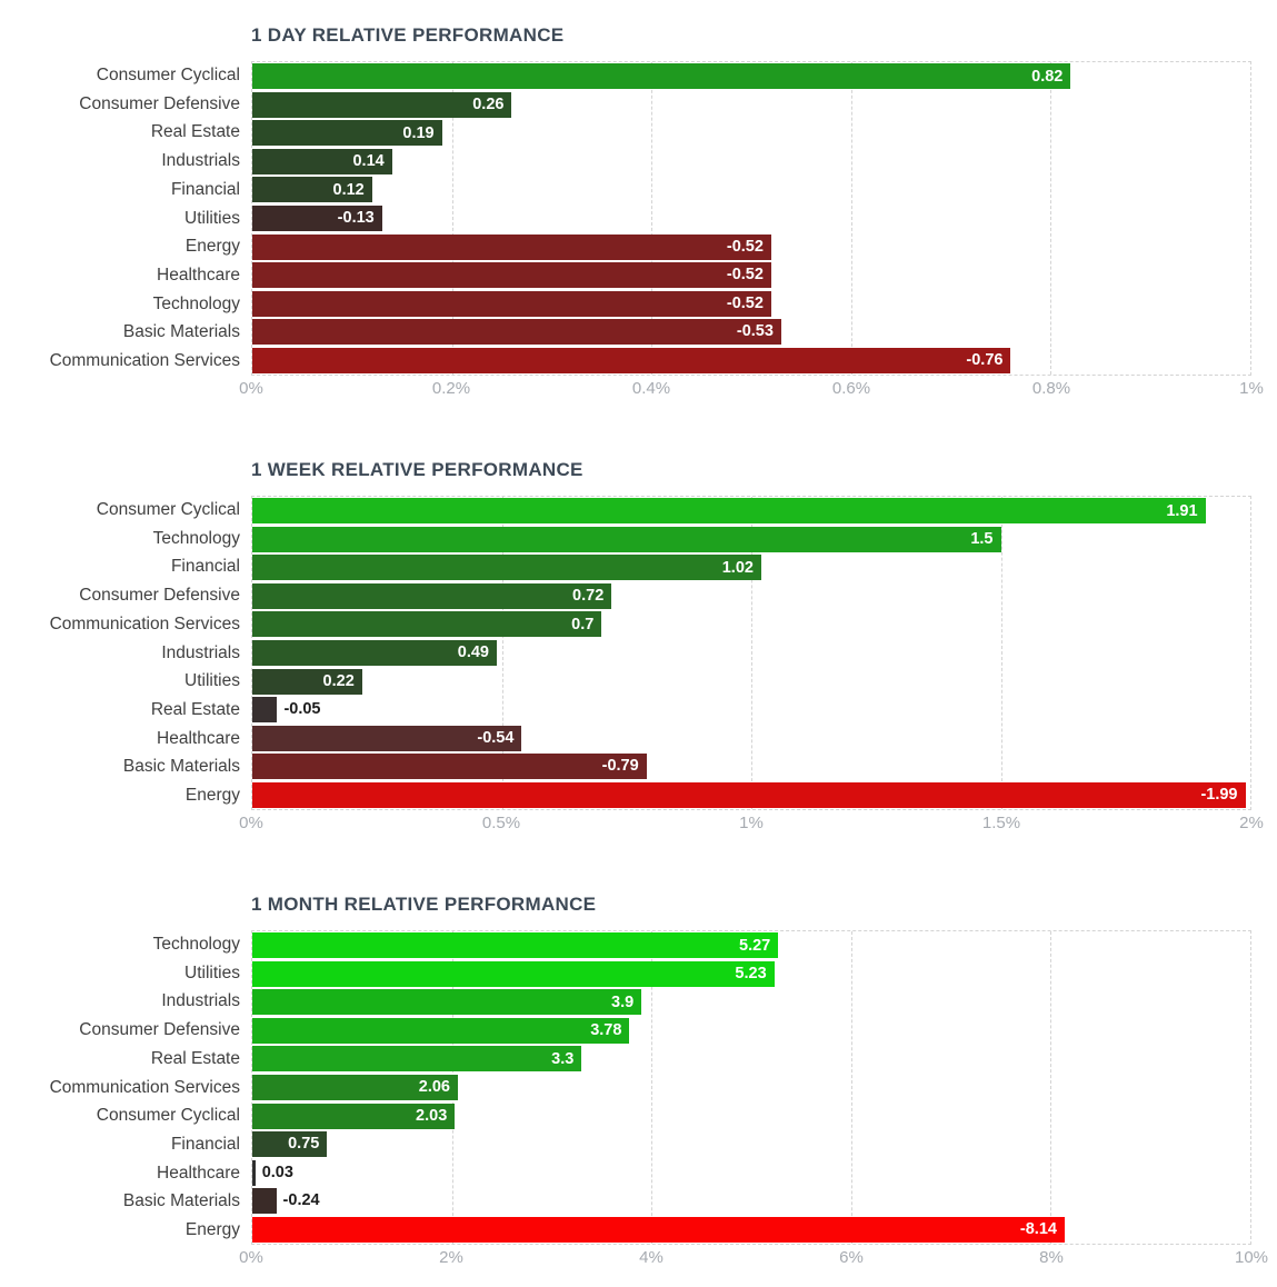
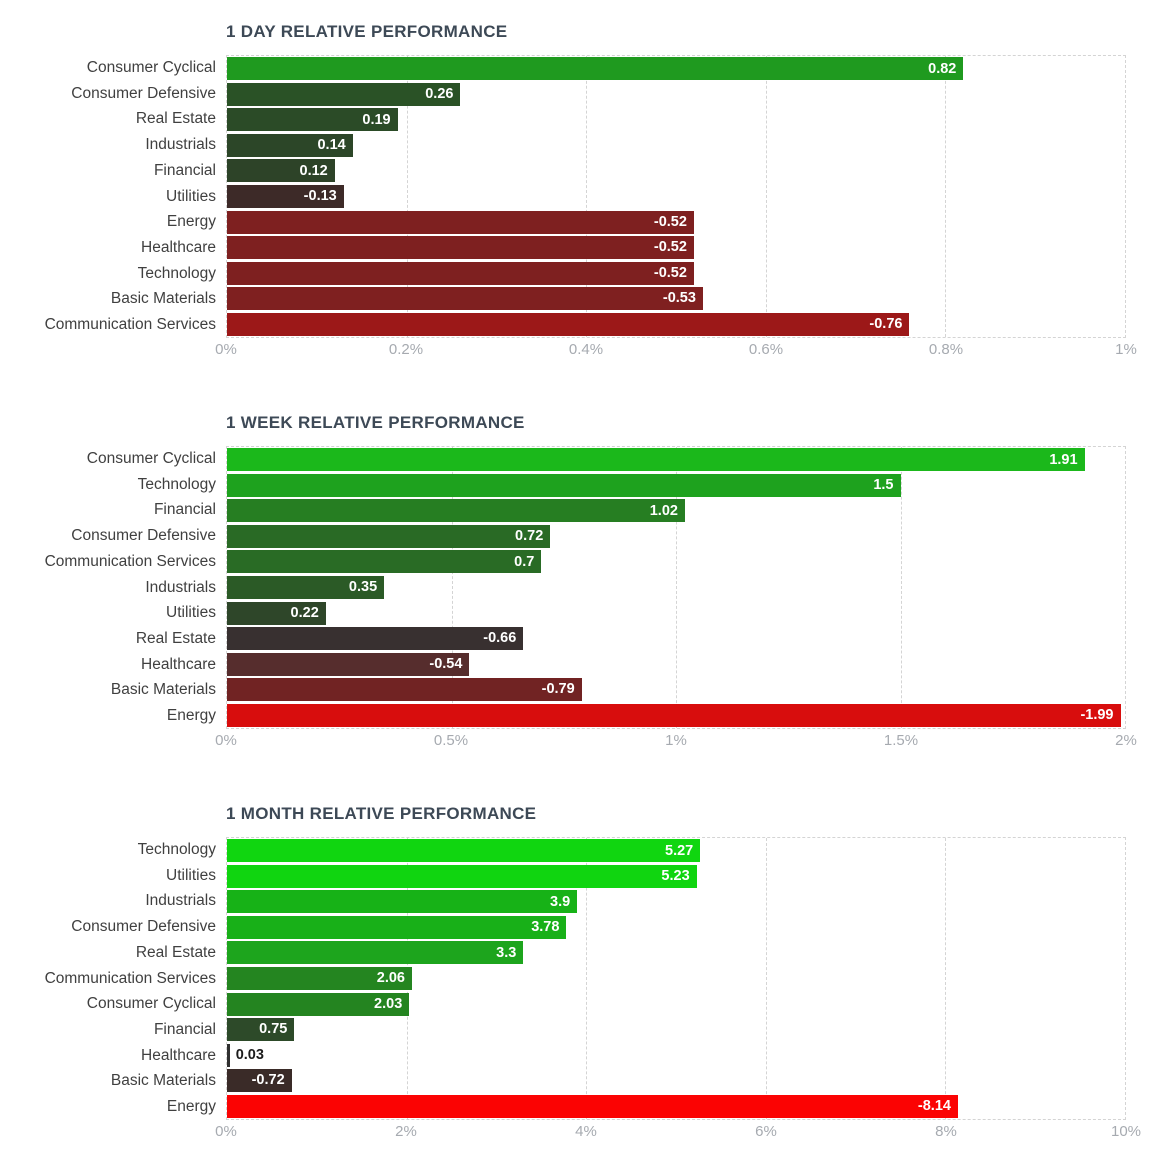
1 WEEK RELATIVE PERFORMANCE/Industrials: 0.49 -> 0.35
1 WEEK RELATIVE PERFORMANCE/Real Estate: -0.05 -> -0.66
1 MONTH RELATIVE PERFORMANCE/Basic Materials: -0.24 -> -0.72
